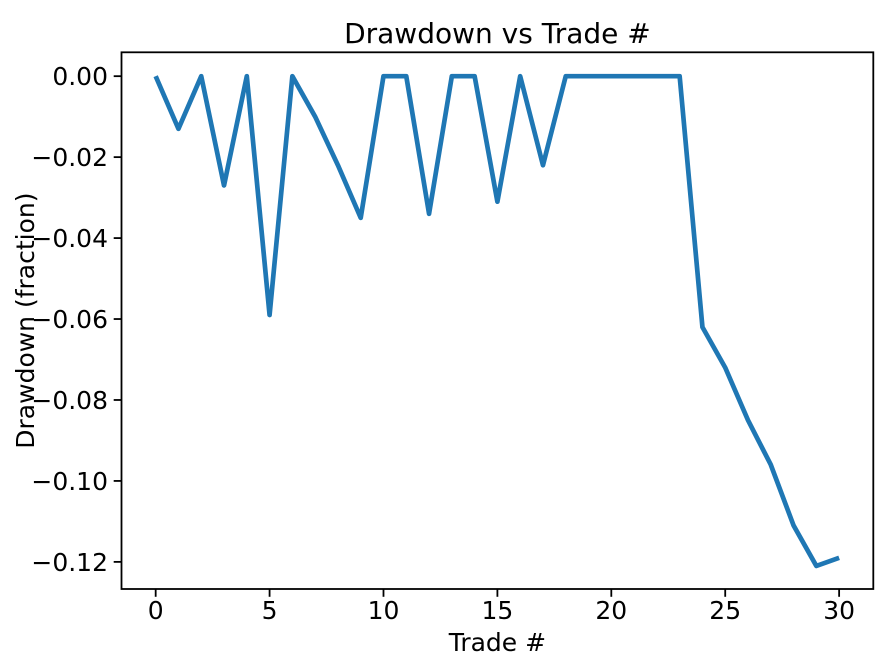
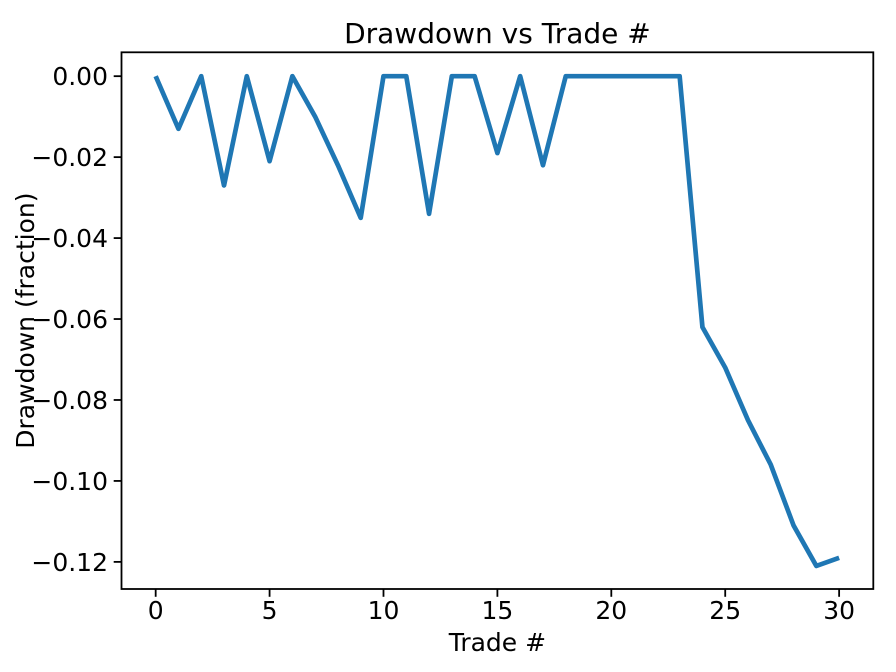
5: -0.059 -> -0.021
15: -0.031 -> -0.019
